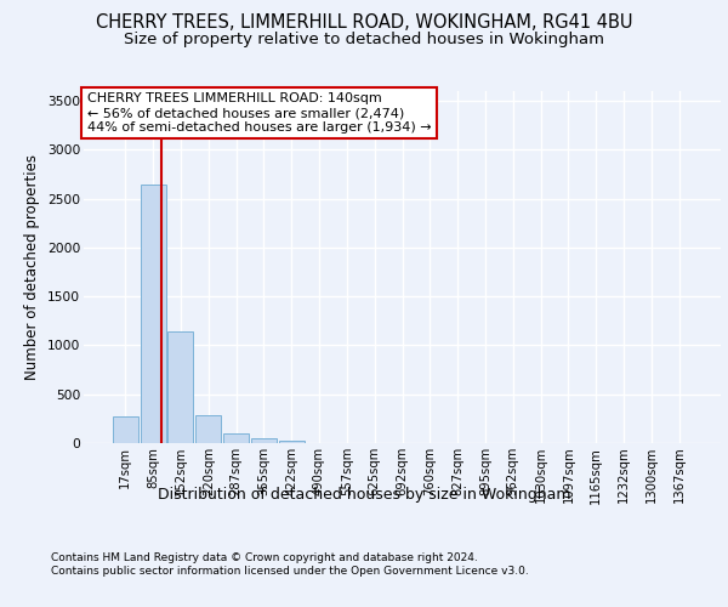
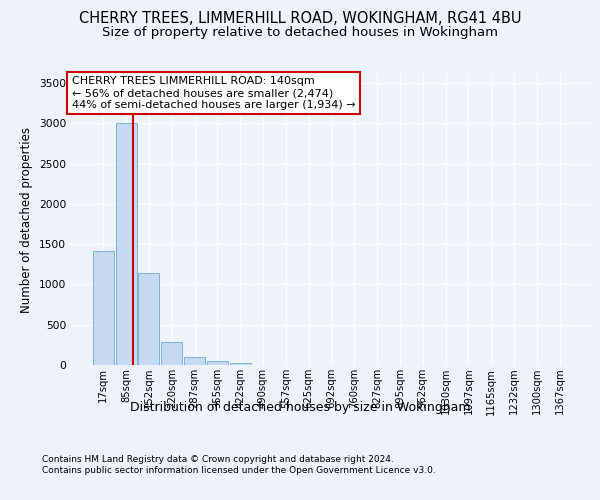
17sqm: 270 -> 1420
85sqm: 2640 -> 3000
